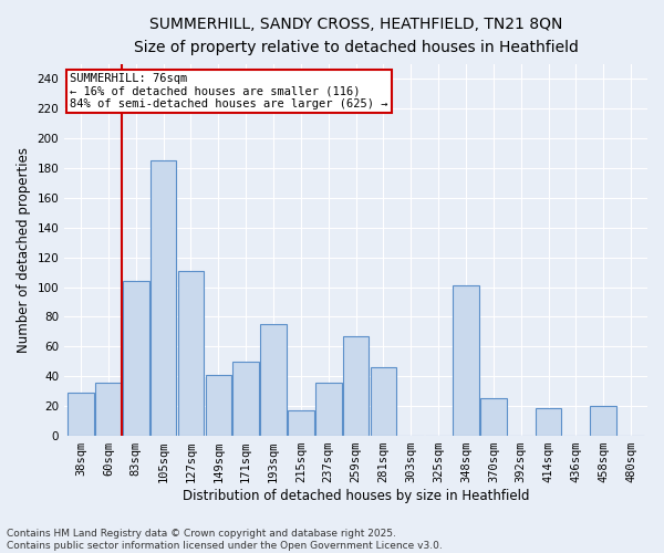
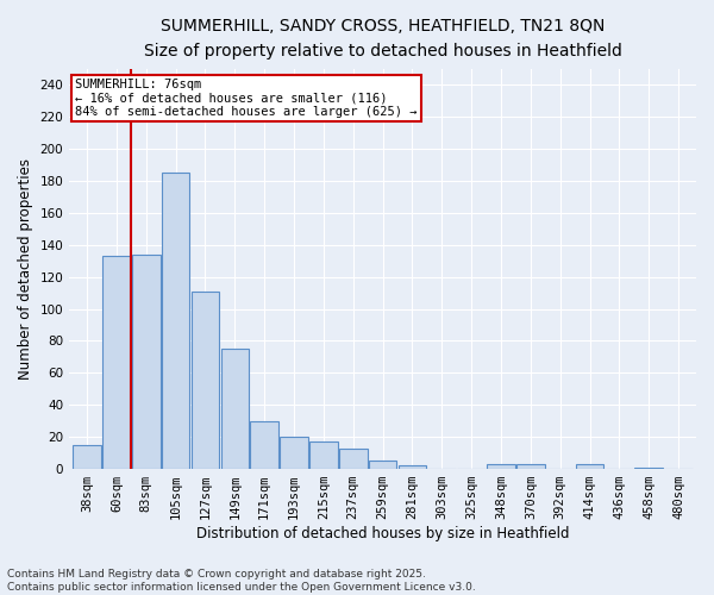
38sqm: 29 -> 15
60sqm: 36 -> 133
83sqm: 104 -> 134
149sqm: 41 -> 75
171sqm: 50 -> 30
193sqm: 75 -> 20
237sqm: 36 -> 13
259sqm: 67 -> 5
281sqm: 46 -> 2
348sqm: 101 -> 3
370sqm: 25 -> 3
414sqm: 19 -> 3
458sqm: 20 -> 1
